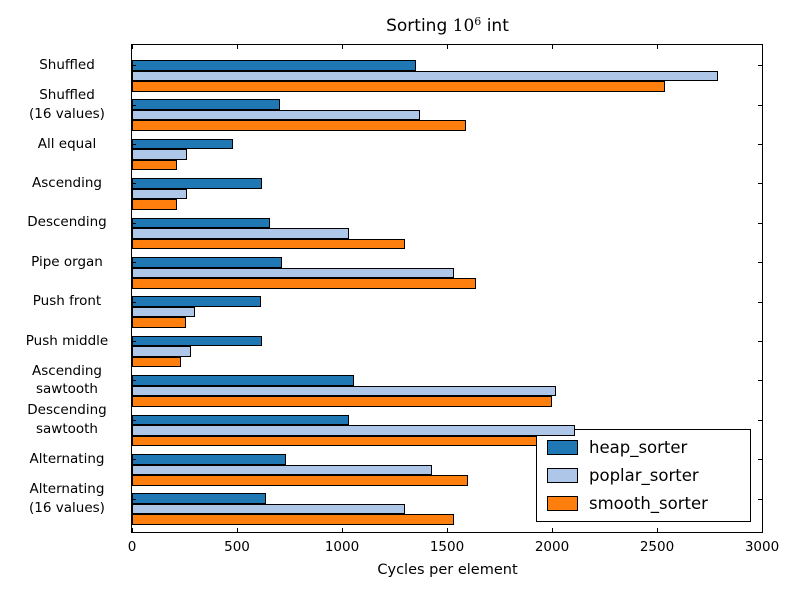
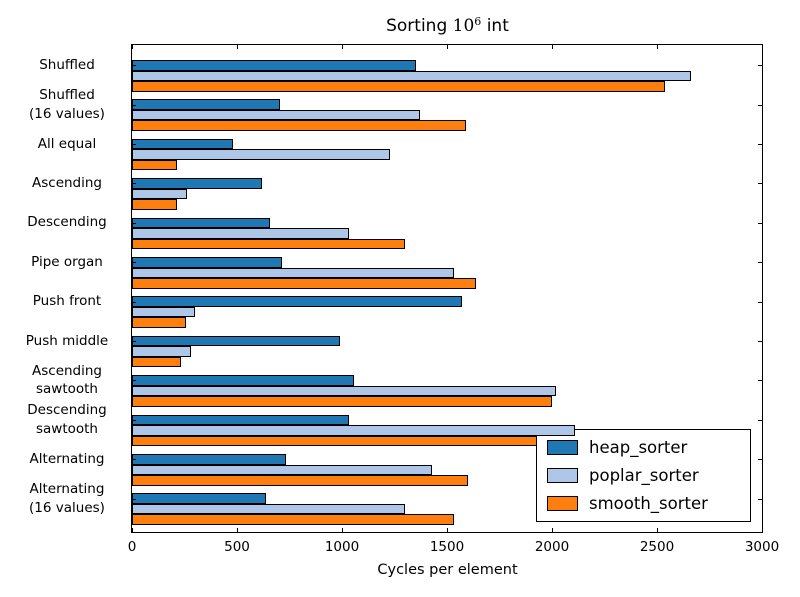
poplar_sorter/Shuffled: 2790 -> 2660
poplar_sorter/All equal: 260 -> 1230
heap_sorter/Push front: 620 -> 1570
heap_sorter/Push middle: 620 -> 990
